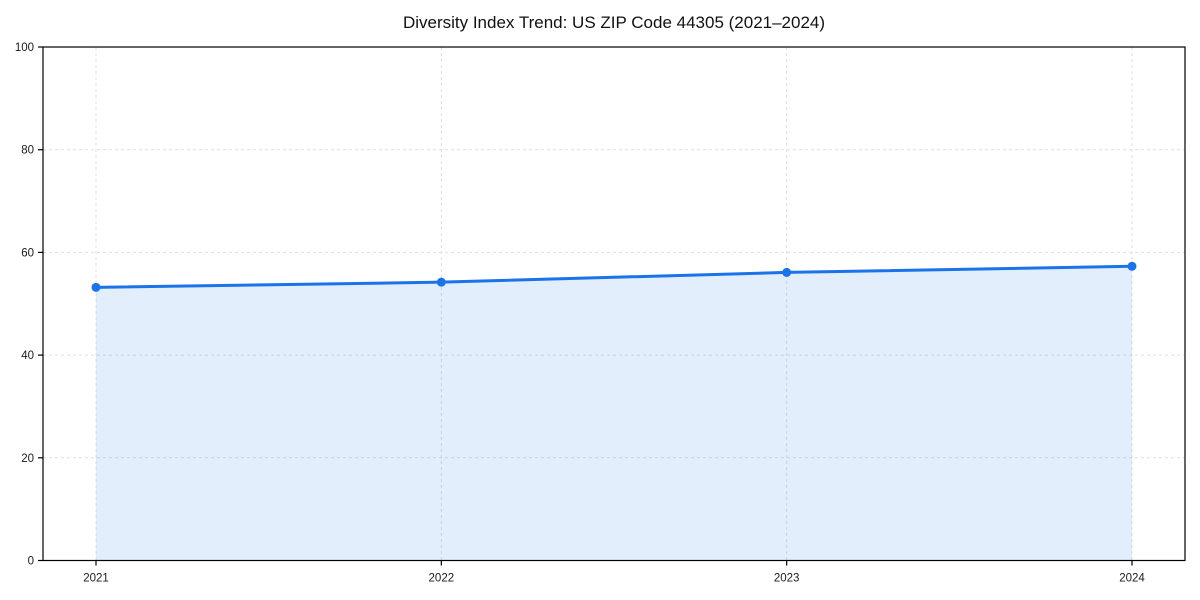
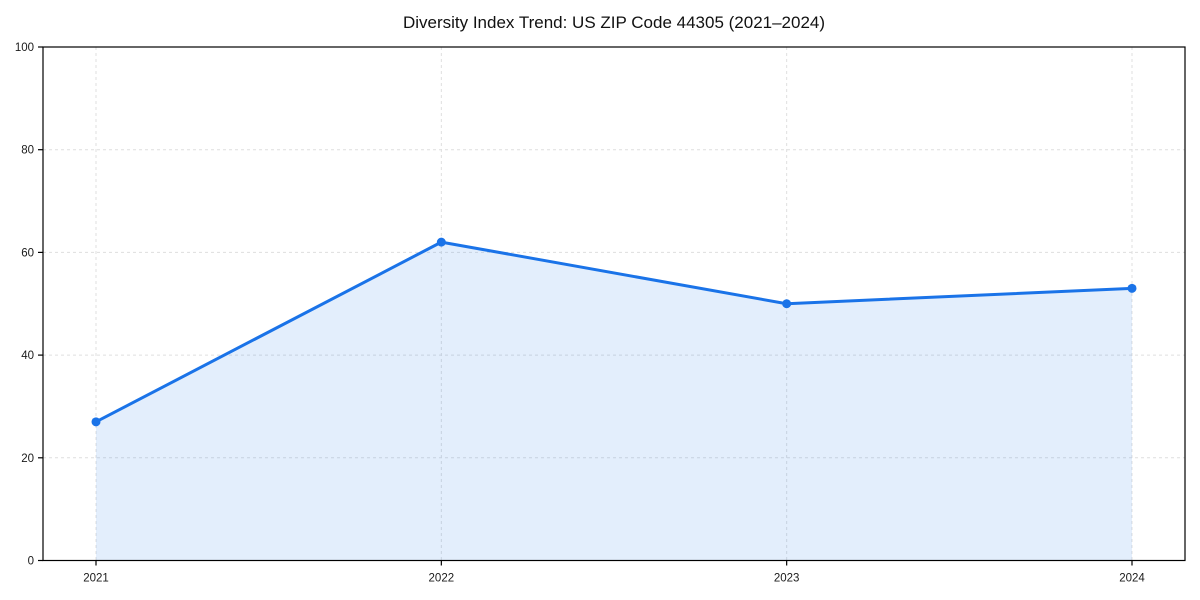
2021: 53 -> 27
2022: 54 -> 62
2023: 56 -> 50
2024: 57 -> 53
